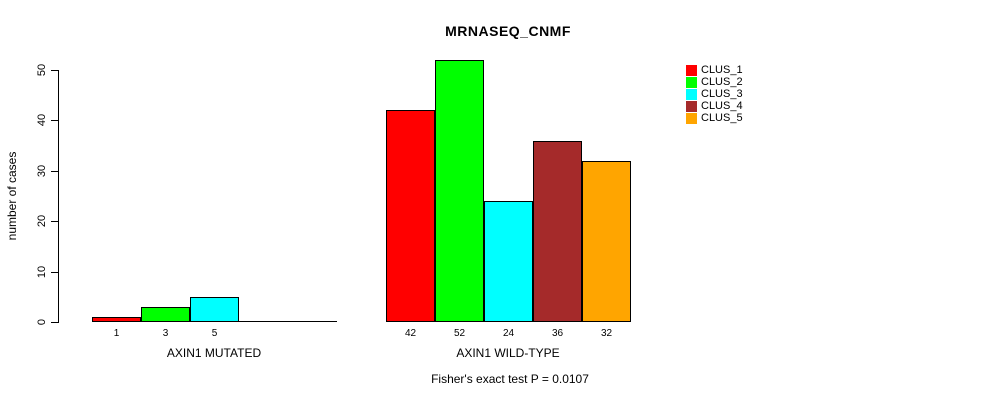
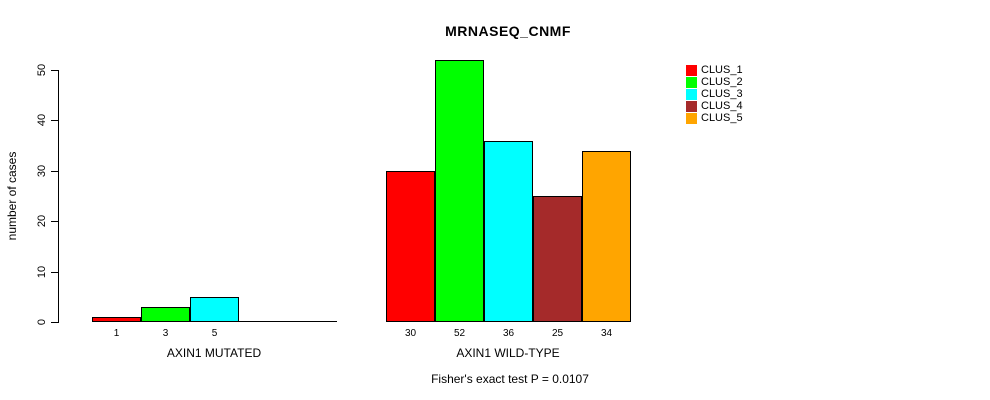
CLUS_1/AXIN1 WILD-TYPE: 42 -> 30
CLUS_3/AXIN1 WILD-TYPE: 24 -> 36
CLUS_4/AXIN1 WILD-TYPE: 36 -> 25
CLUS_5/AXIN1 WILD-TYPE: 32 -> 34
